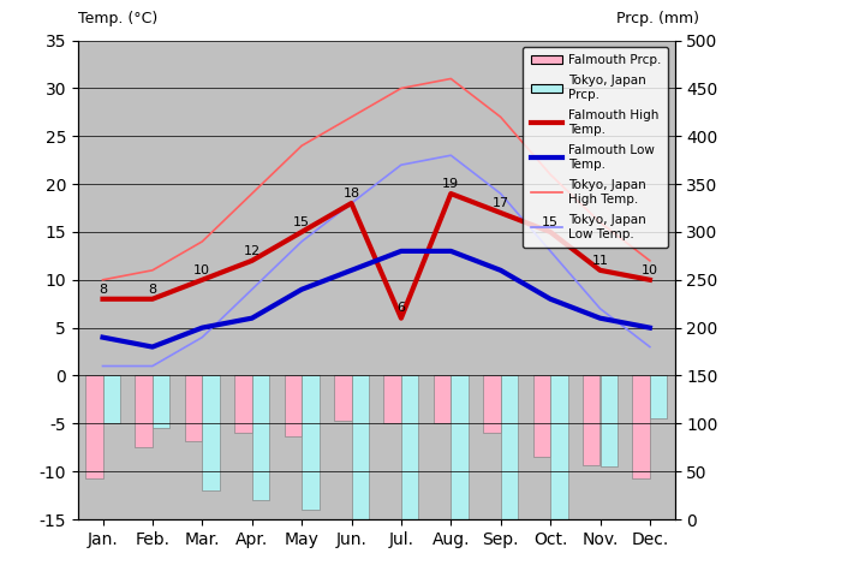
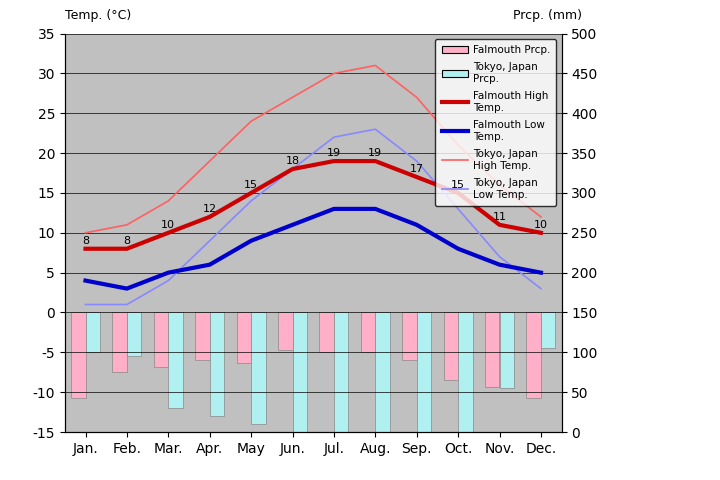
Falmouth High Temp./Jul.: 6 -> 19
